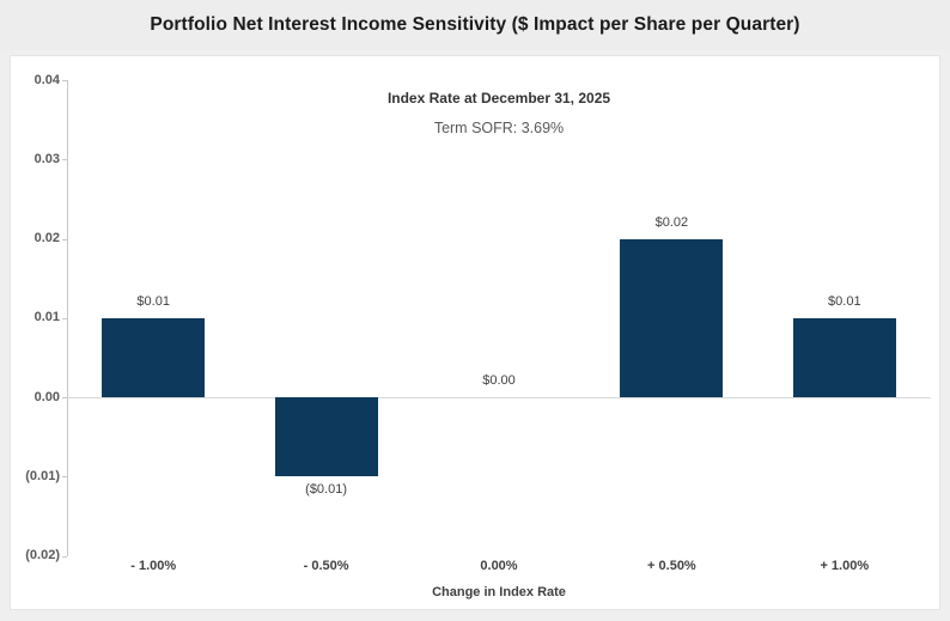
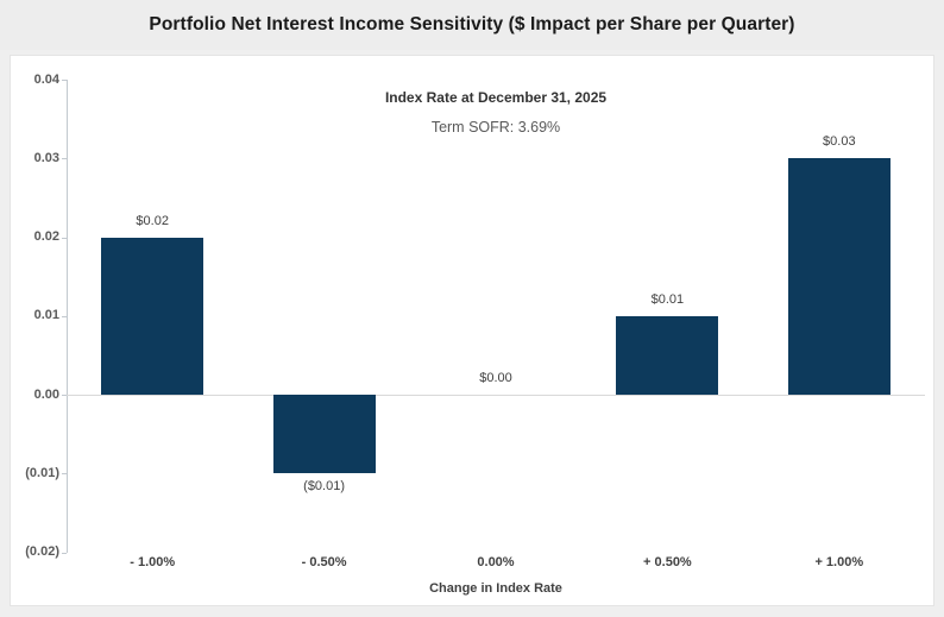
- 1.00%: $0.01 -> $0.02
+ 0.50%: $0.02 -> $0.01
+ 1.00%: $0.01 -> $0.03
